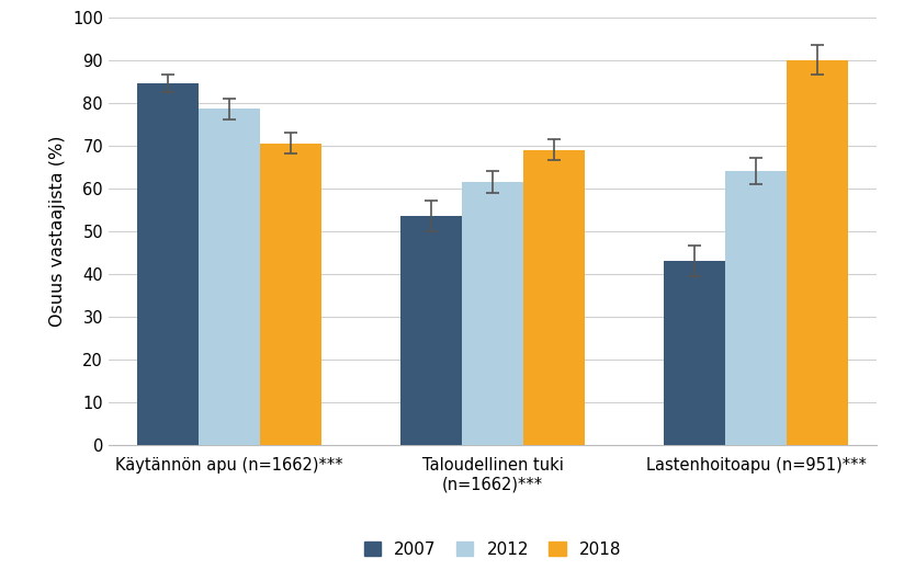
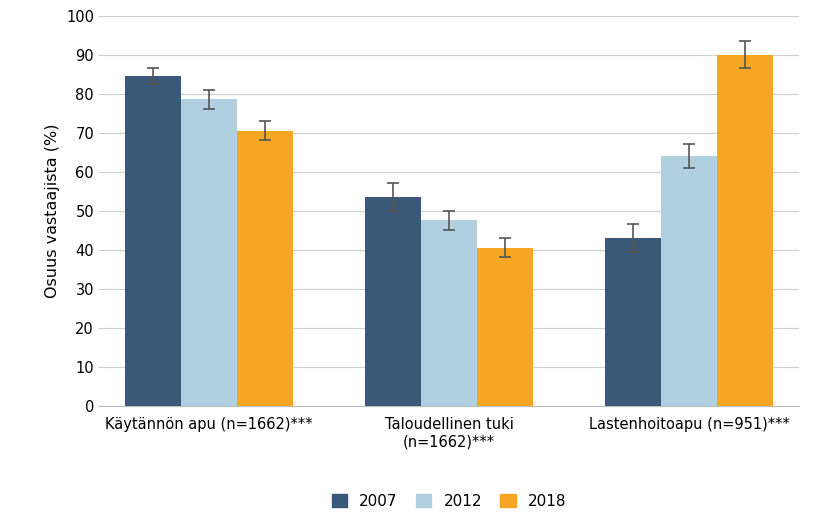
2012/Taloudellinen tuki (n=1662)***: 61.5 -> 47.5
2018/Taloudellinen tuki (n=1662)***: 69.0 -> 40.5
